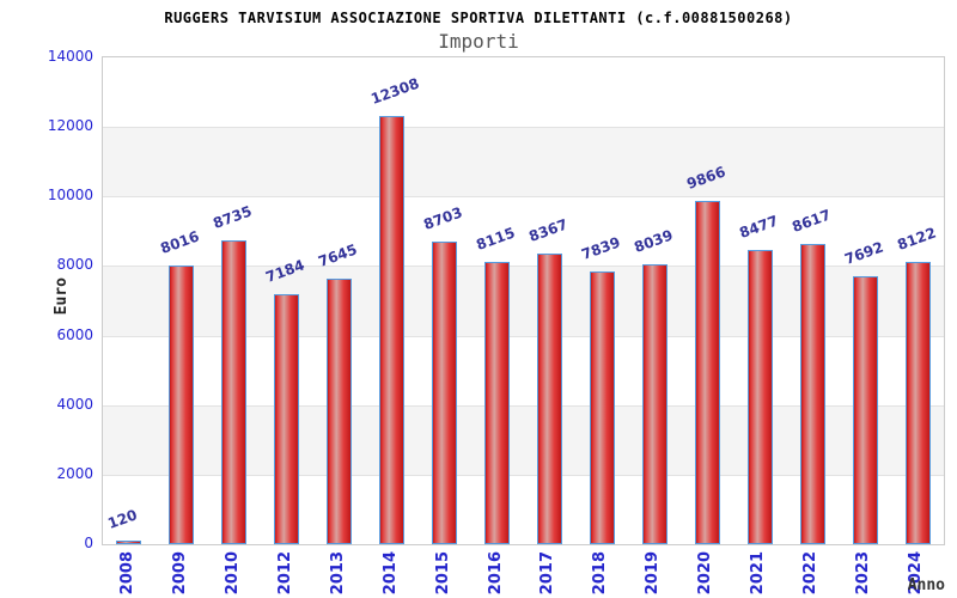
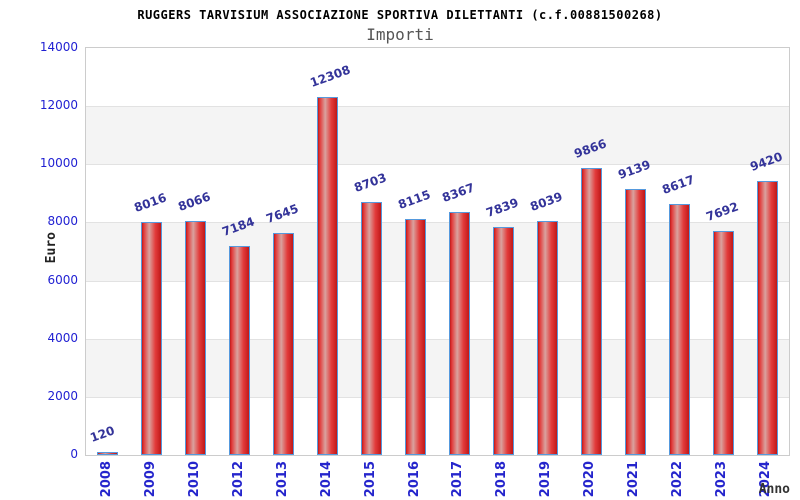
2010: 8735 -> 8066
2021: 8477 -> 9139
2024: 8122 -> 9420
